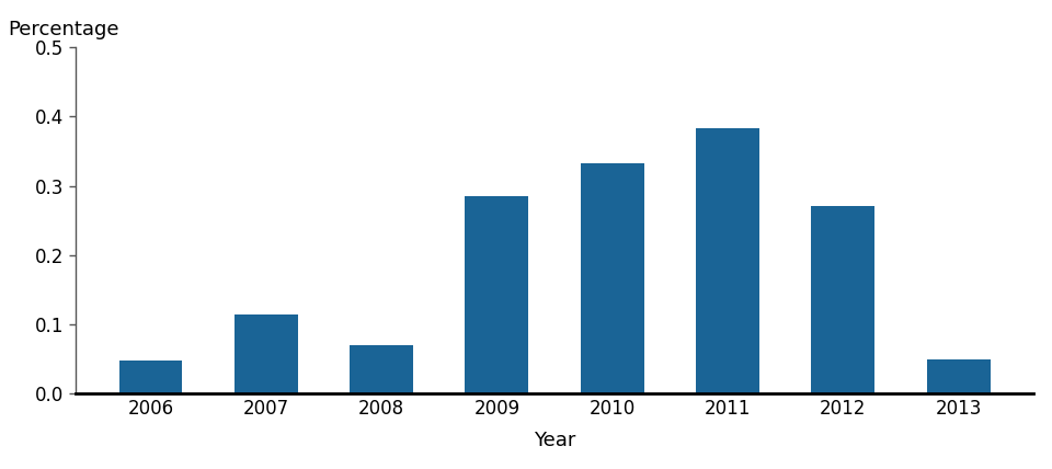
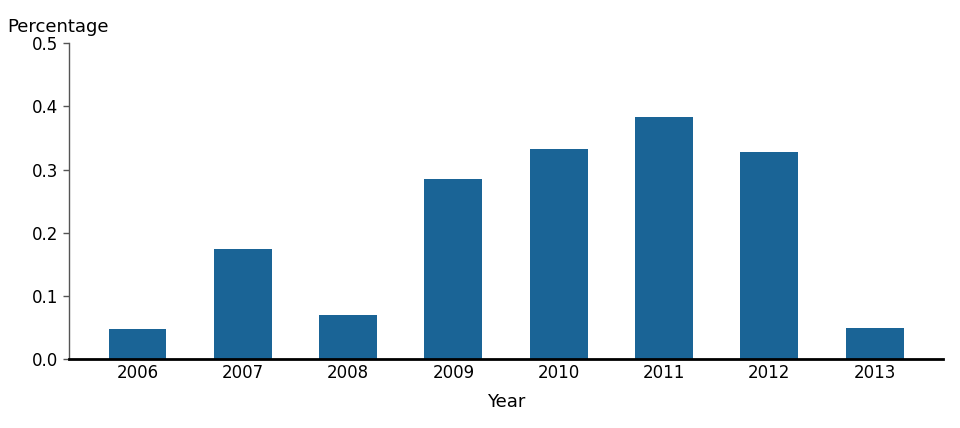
2007: 0.114 -> 0.174
2012: 0.271 -> 0.328
